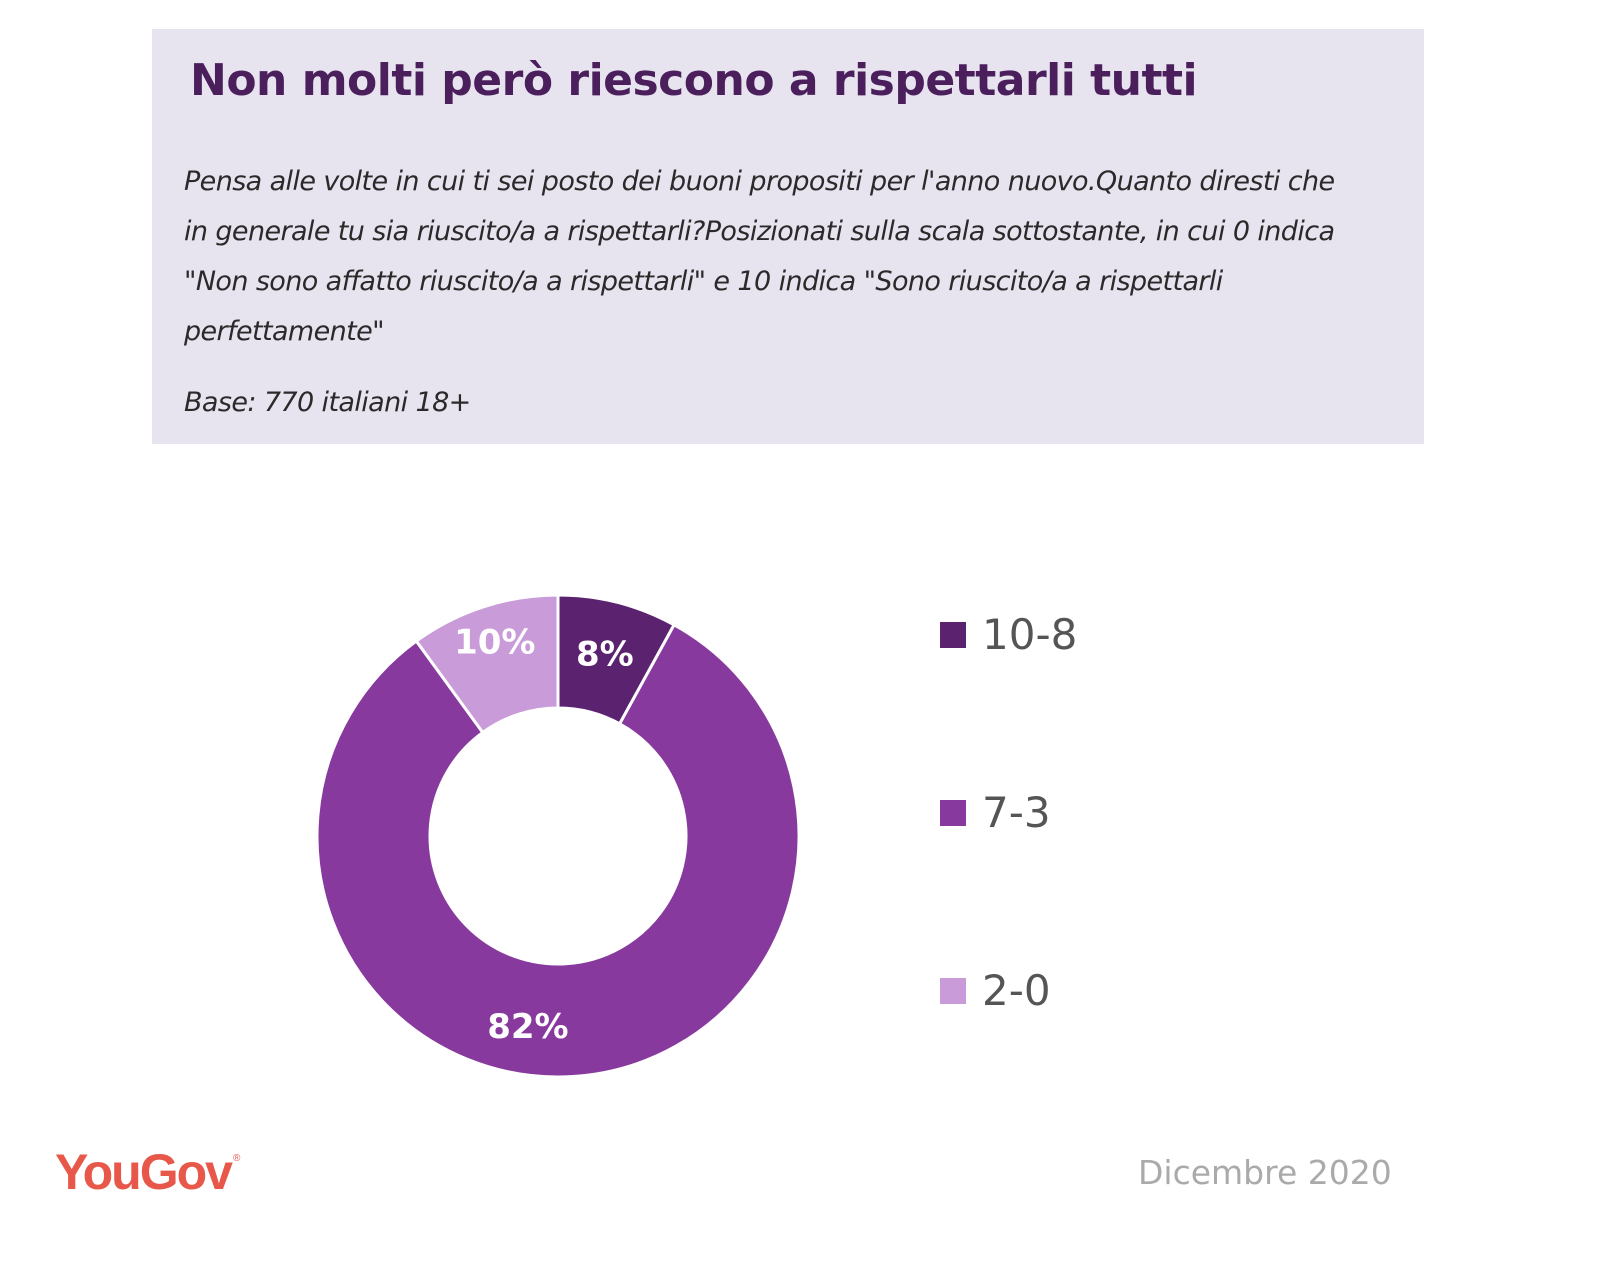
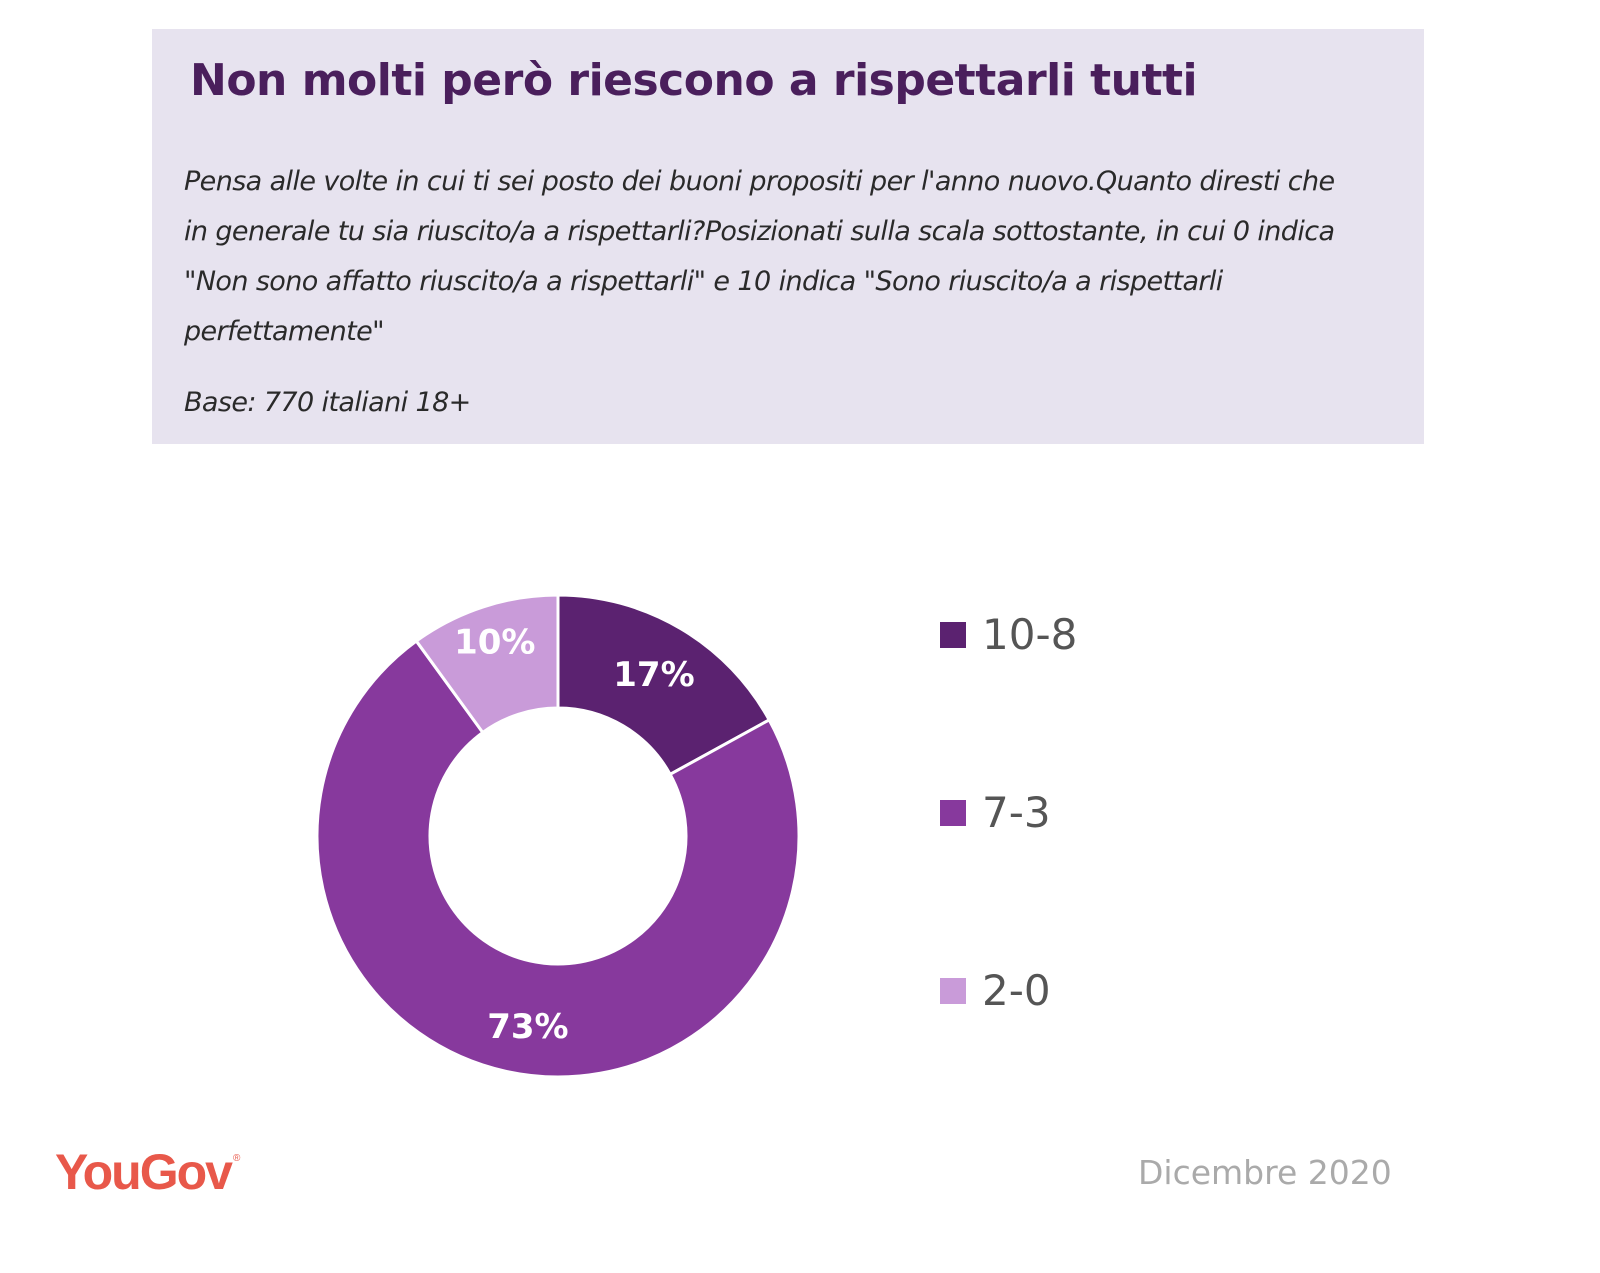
10-8: 8% -> 17%
7-3: 82% -> 73%
